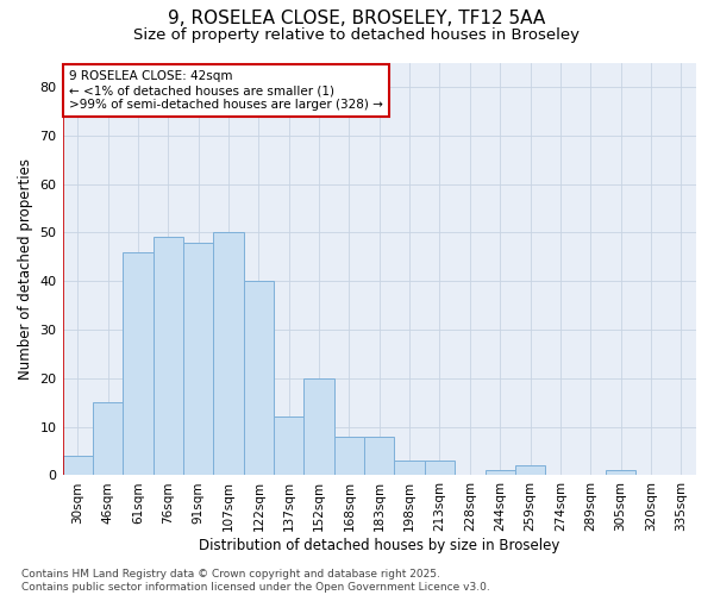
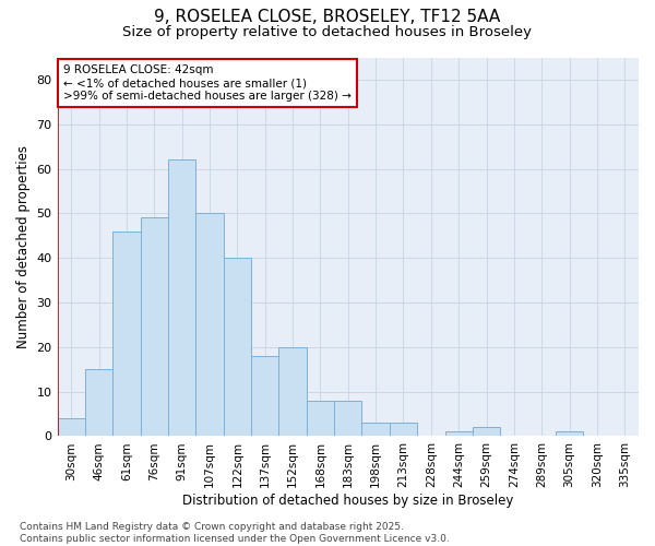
91sqm: 48 -> 62
137sqm: 12 -> 18
